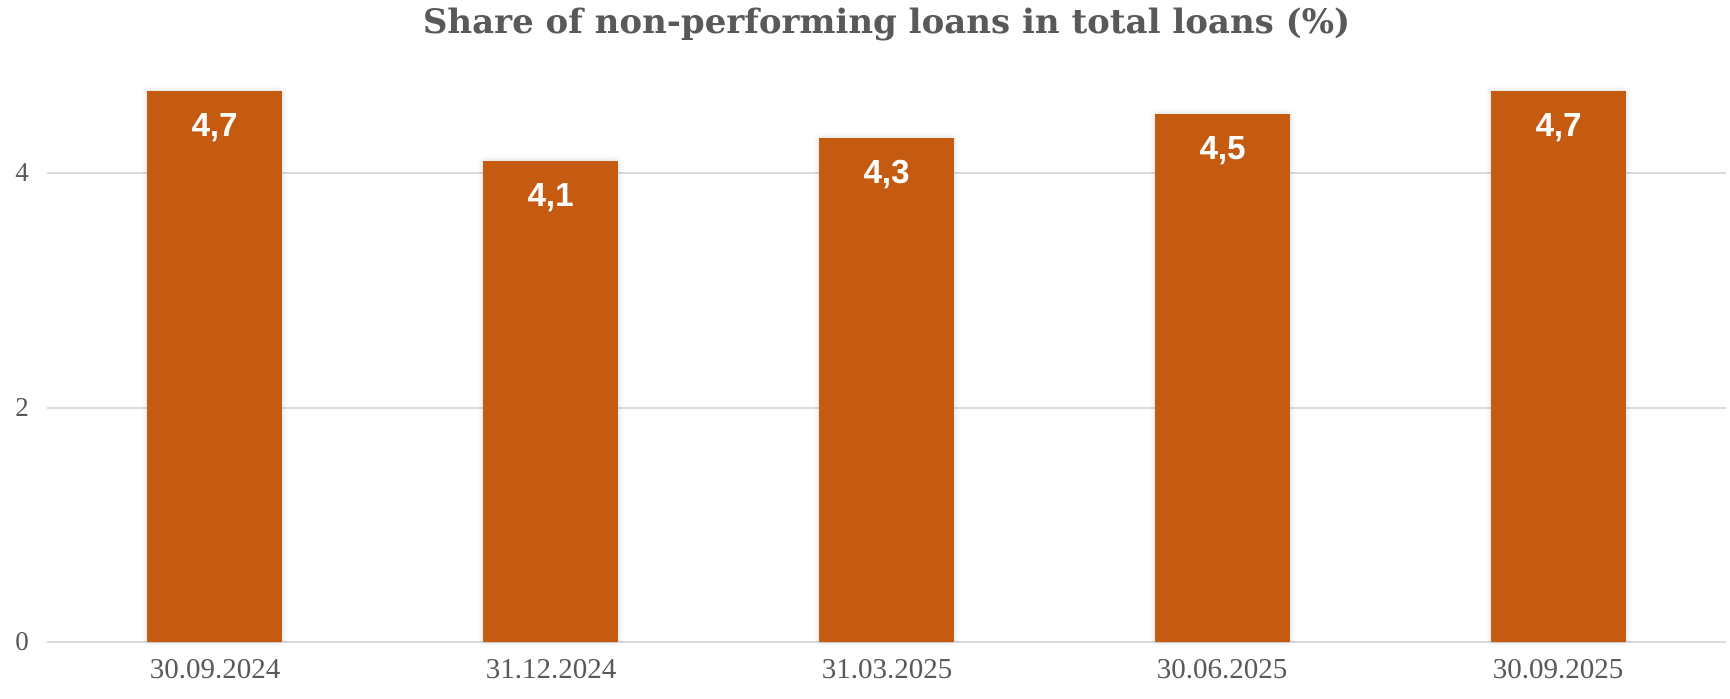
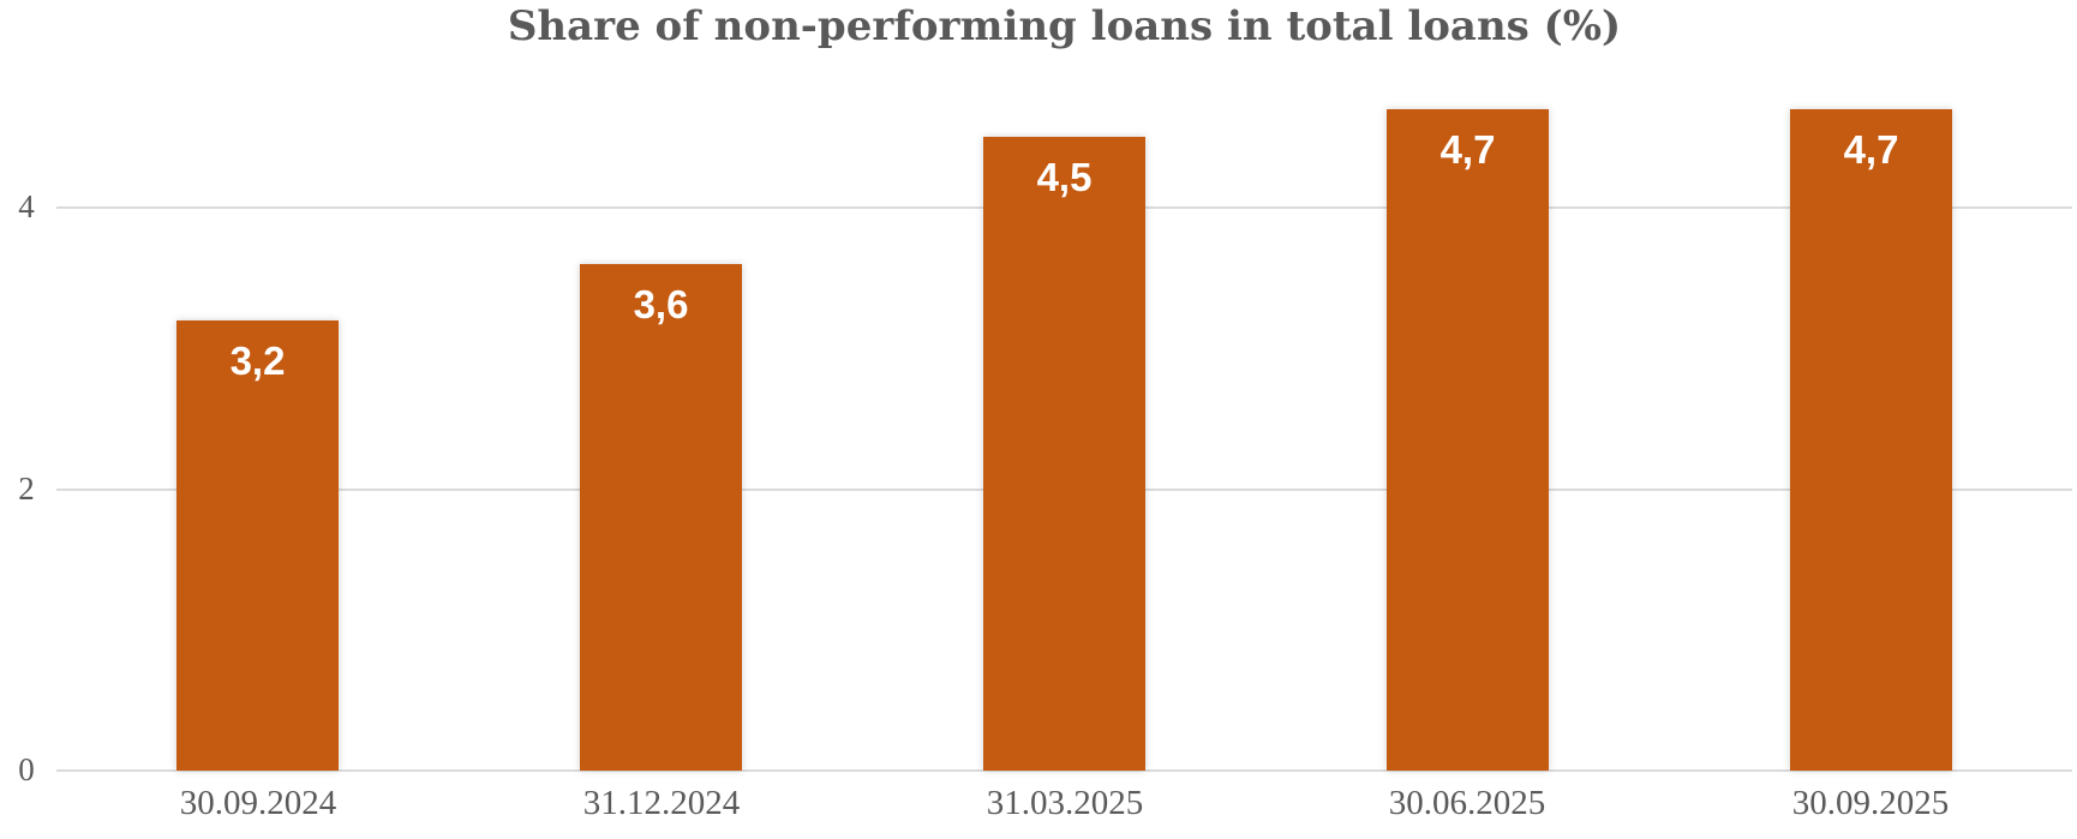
30.09.2024: 4,7 -> 3,2
31.12.2024: 4,1 -> 3,6
31.03.2025: 4,3 -> 4,5
30.06.2025: 4,5 -> 4,7
